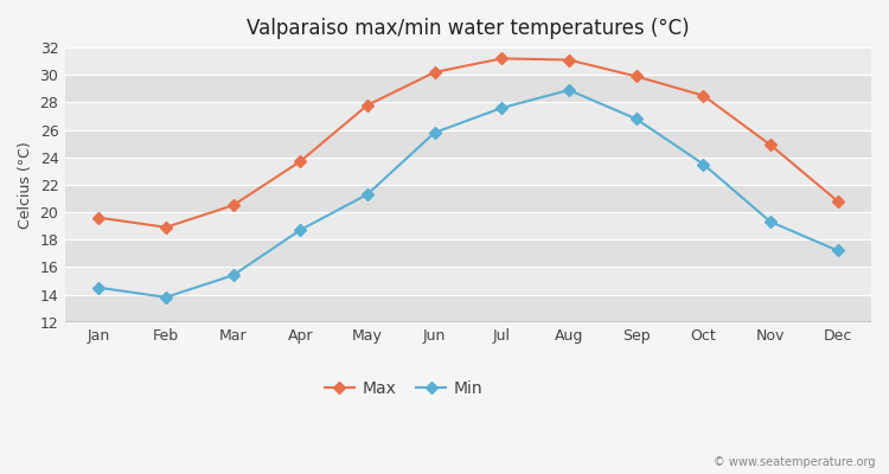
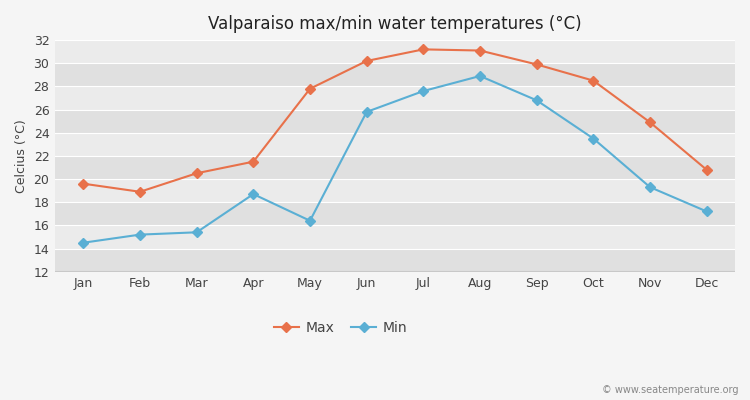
Min/Feb: 13.8 -> 15.2
Max/Apr: 23.7 -> 21.5
Min/May: 21.3 -> 16.4
